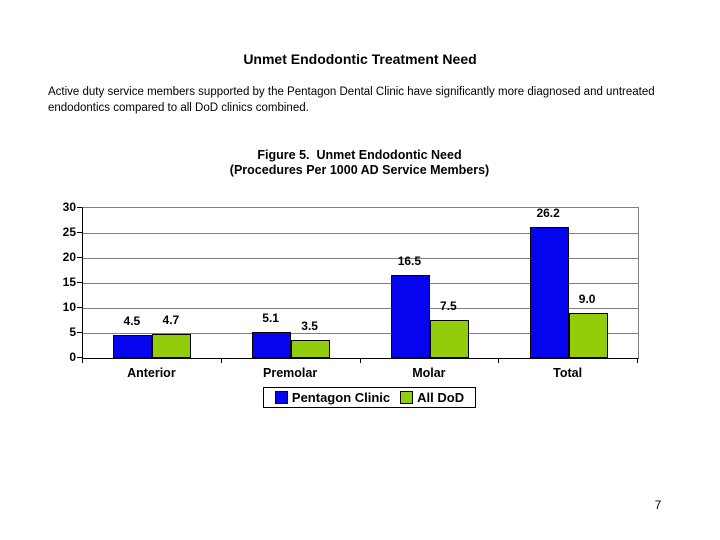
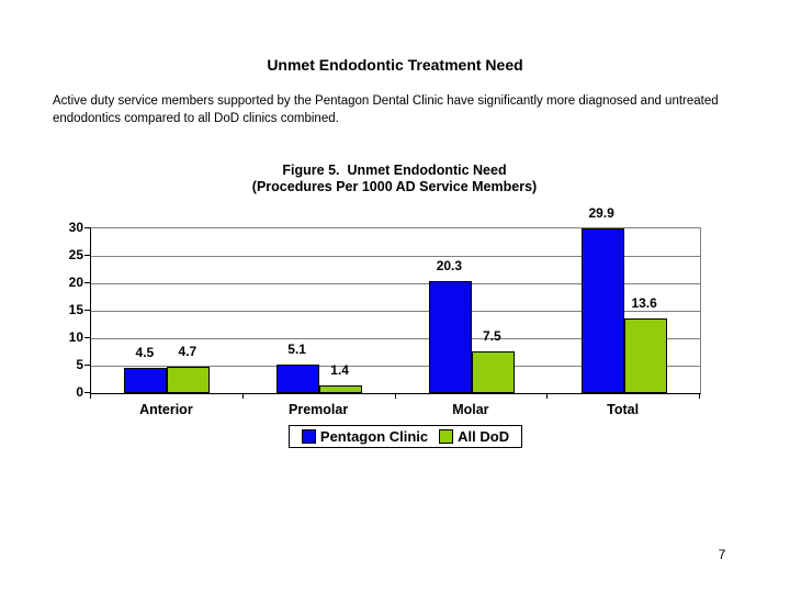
All DoD/Premolar: 3.5 -> 1.4
Pentagon Clinic/Molar: 16.5 -> 20.3
Pentagon Clinic/Total: 26.2 -> 29.9
All DoD/Total: 9.0 -> 13.6
